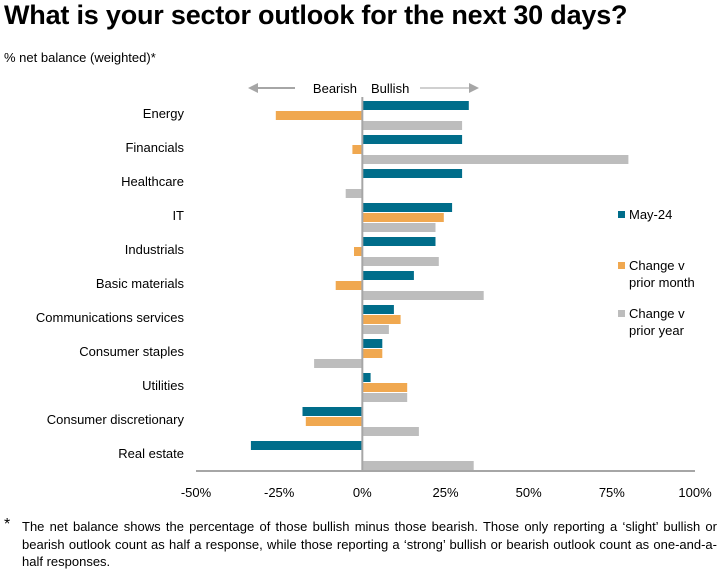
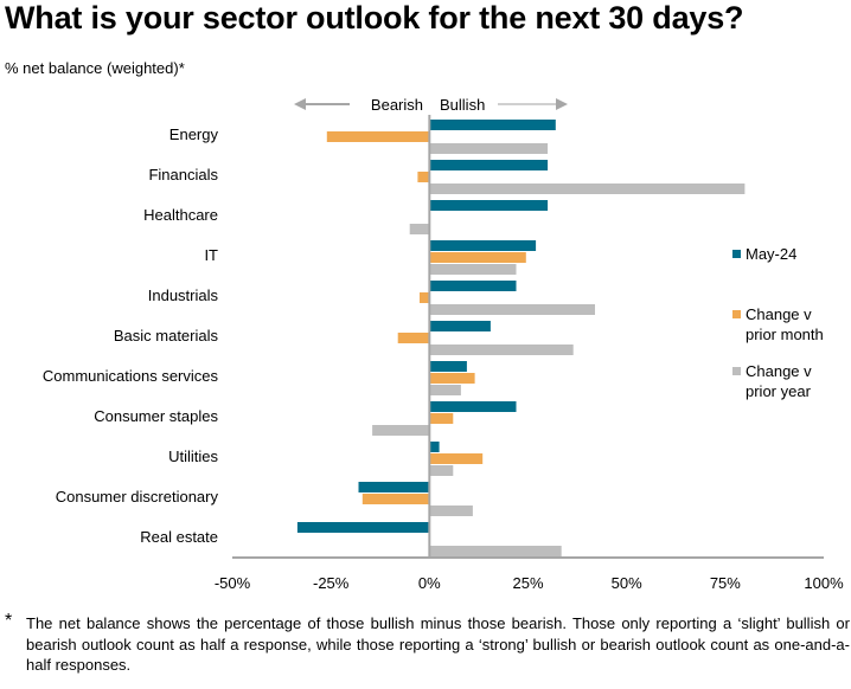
Change v prior year/Industrials: 23% -> 42%
May-24/Consumer staples: 6% -> 22%
Change v prior year/Utilities: 14% -> 6%
Change v prior year/Consumer discretionary: 17% -> 11%
